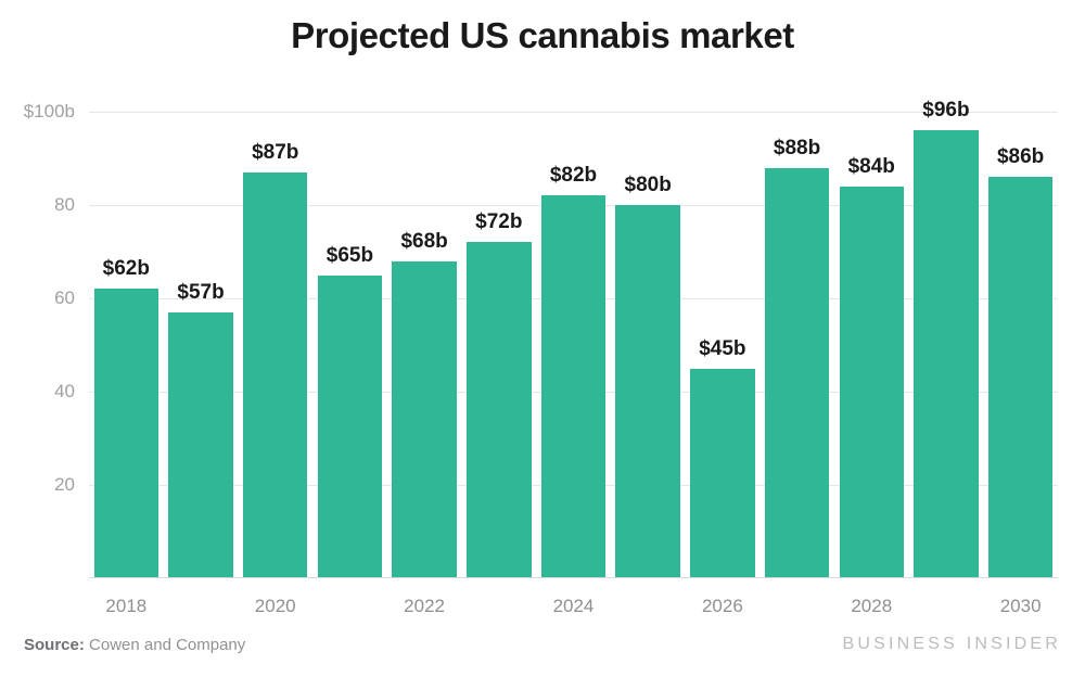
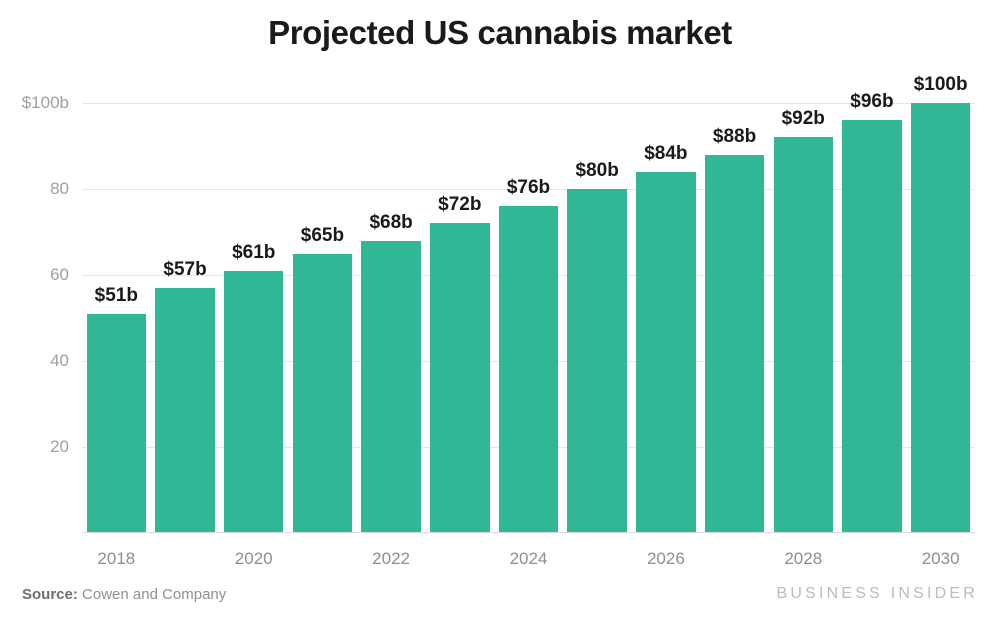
2018: $62b -> $51b
2020: $87b -> $61b
2024: $82b -> $76b
2026: $45b -> $84b
2028: $84b -> $92b
2030: $86b -> $100b
